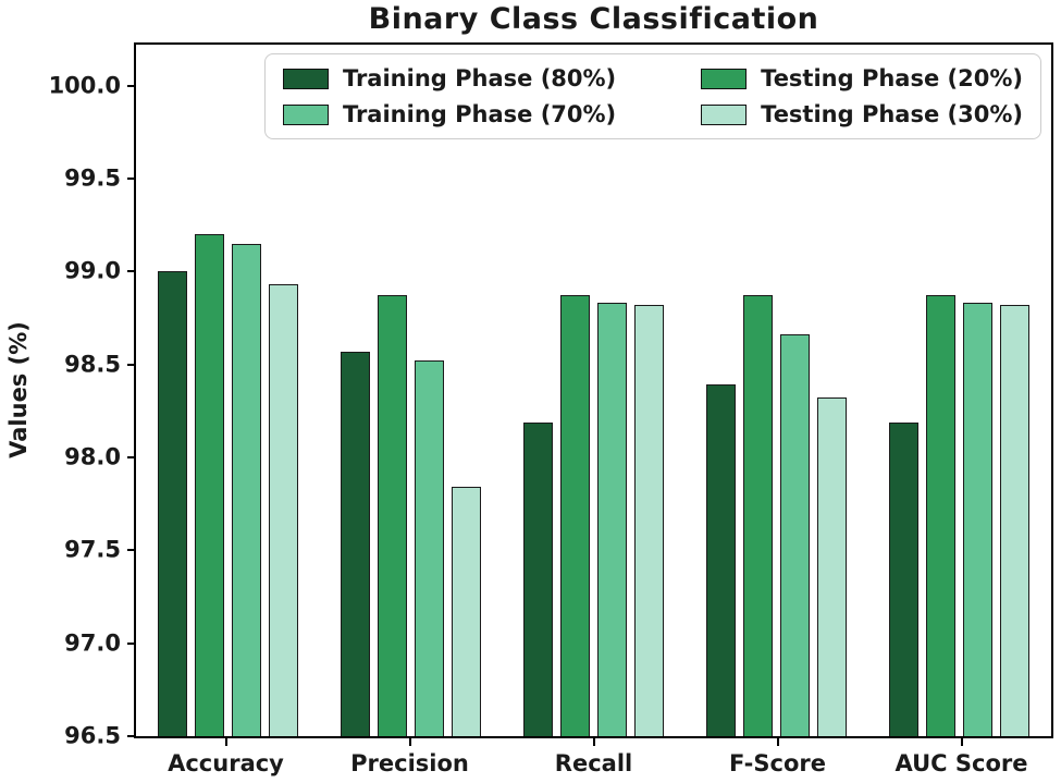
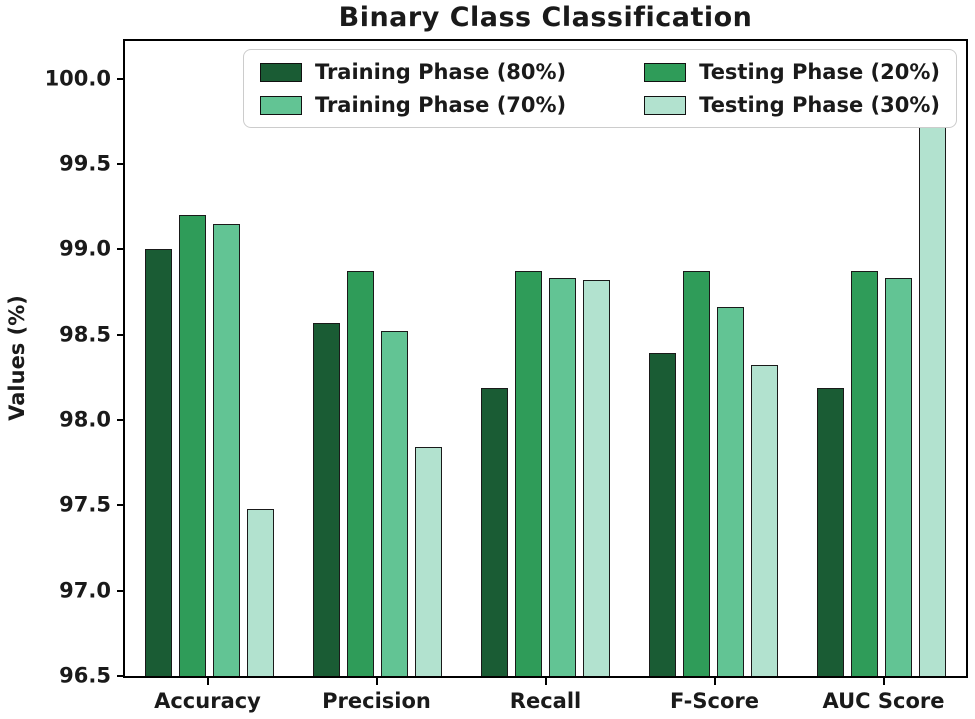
Testing Phase (30%)/Accuracy: 98.93 -> 97.48
Testing Phase (30%)/AUC Score: 98.82 -> 100.02
